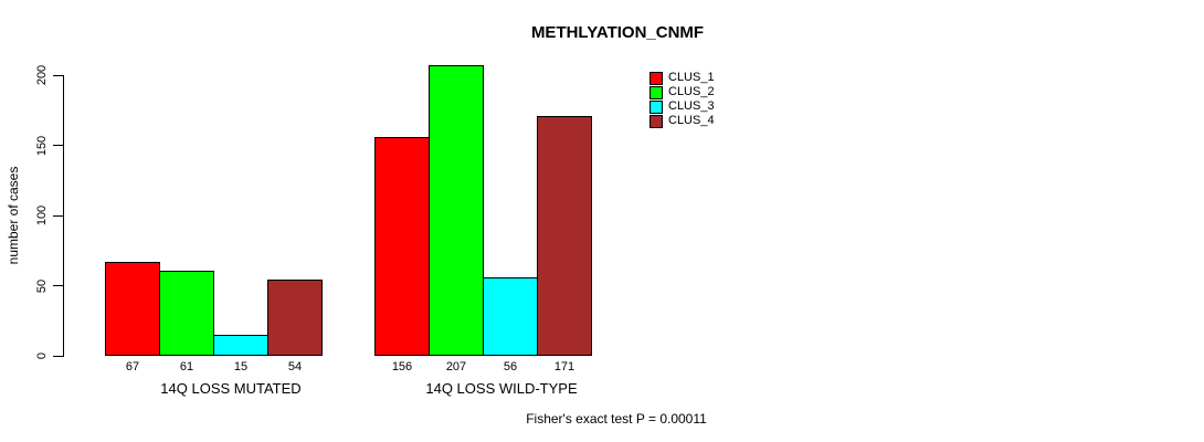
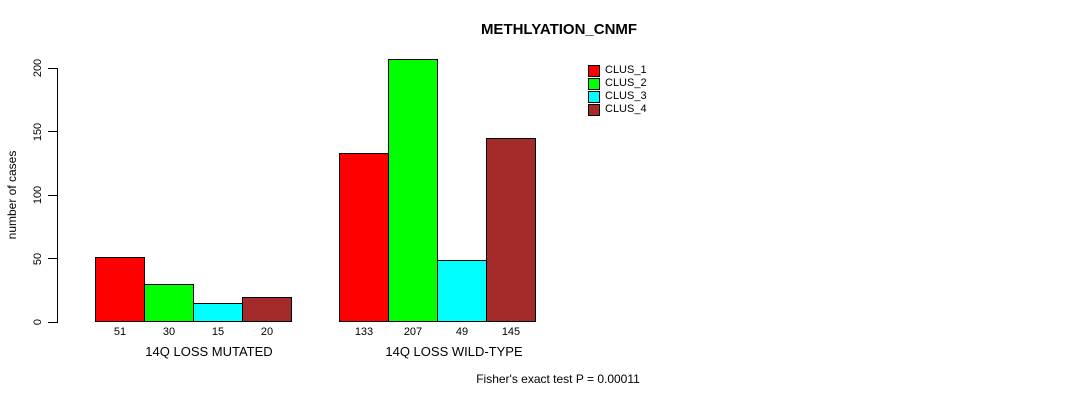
CLUS_1/14Q LOSS MUTATED: 67 -> 51
CLUS_2/14Q LOSS MUTATED: 61 -> 30
CLUS_4/14Q LOSS MUTATED: 54 -> 20
CLUS_1/14Q LOSS WILD-TYPE: 156 -> 133
CLUS_3/14Q LOSS WILD-TYPE: 56 -> 49
CLUS_4/14Q LOSS WILD-TYPE: 171 -> 145
